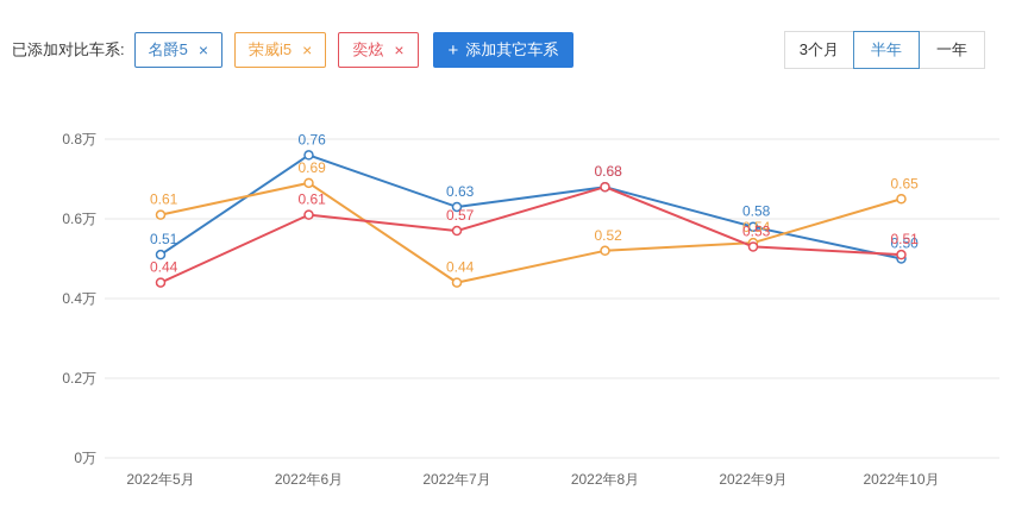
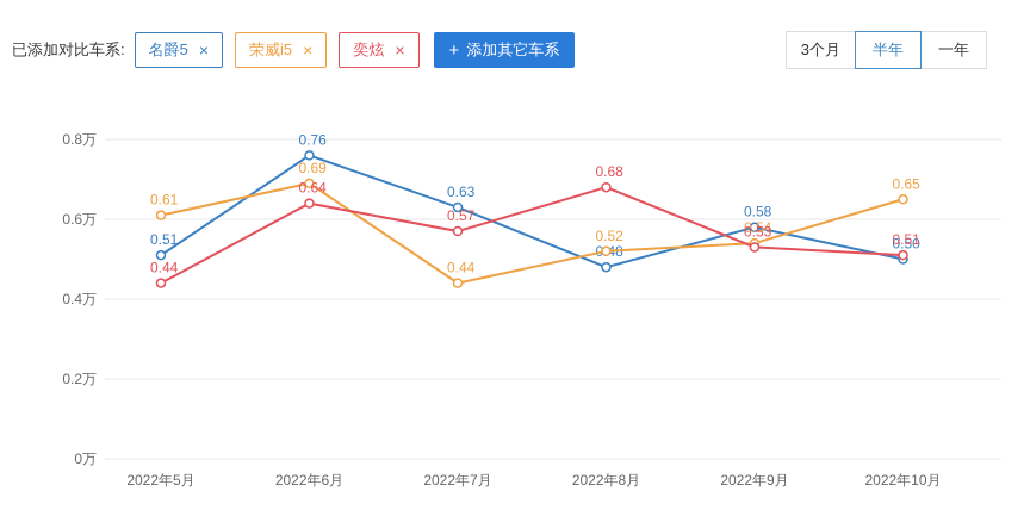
奕炫/2022年6月: 0.61 -> 0.64
名爵5/2022年8月: 0.68 -> 0.48
